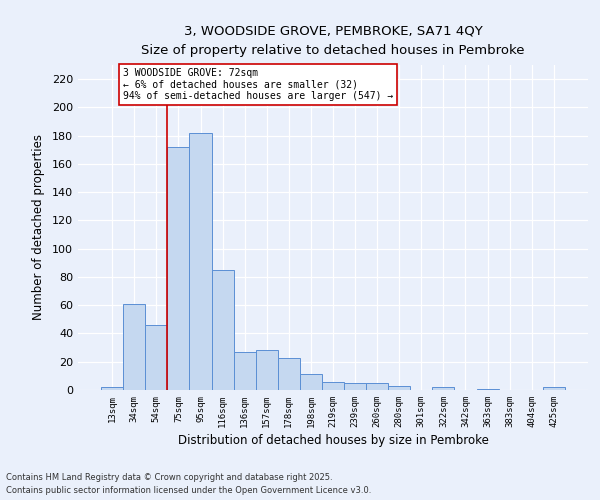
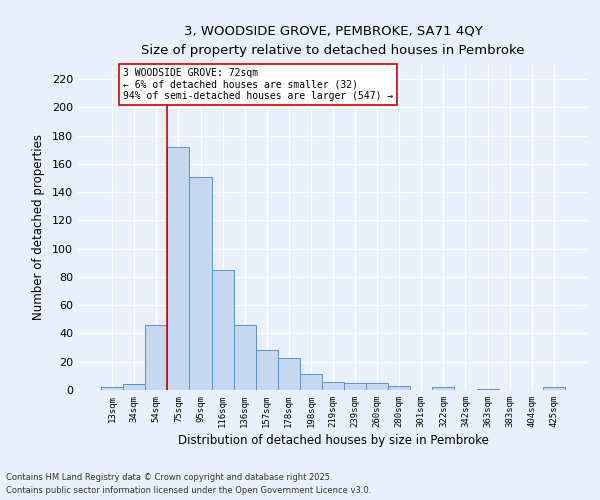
34sqm: 61 -> 4
95sqm: 182 -> 151
136sqm: 27 -> 46
